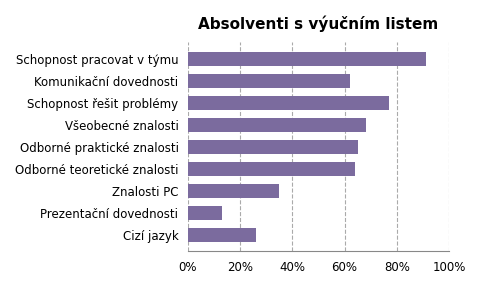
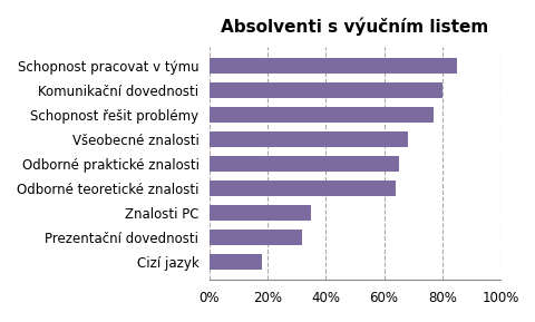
Schopnost pracovat v týmu: 91% -> 85%
Komunikační dovednosti: 62% -> 80%
Prezentační dovednosti: 13% -> 32%
Cizí jazyk: 26% -> 18%
